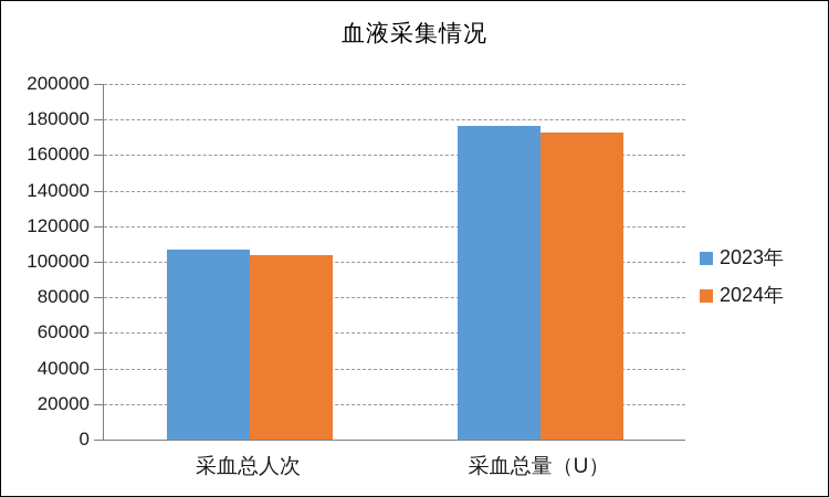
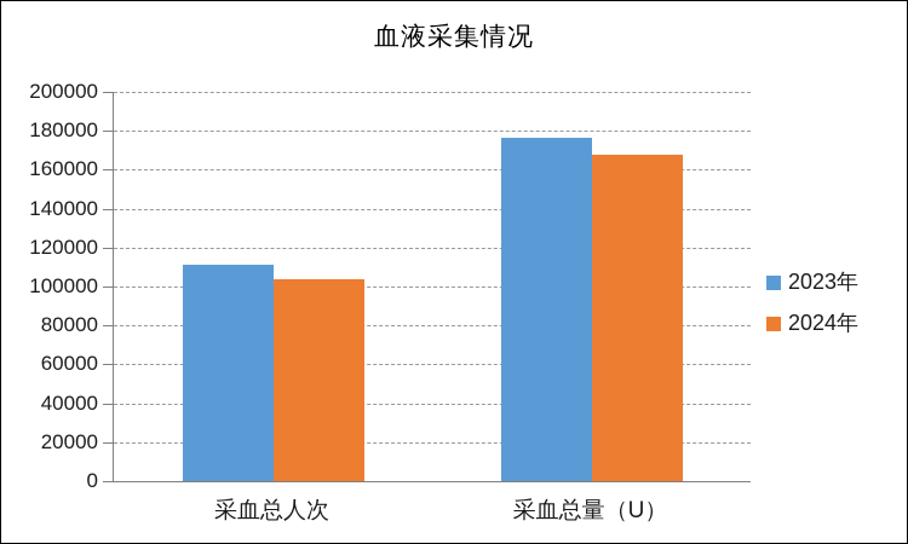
2023年/采血总人次: 107000 -> 111000
2024年/采血总量（U）: 172000 -> 168000
